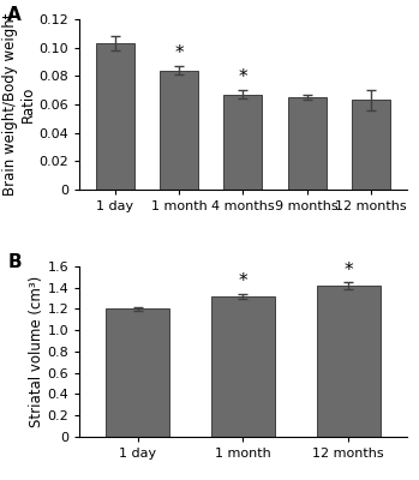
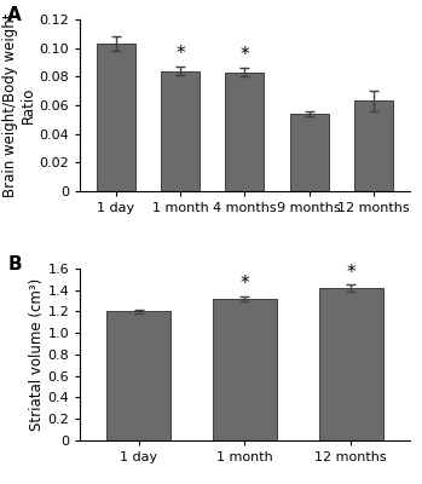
4 months: 0.067 -> 0.083
9 months: 0.065 -> 0.054
